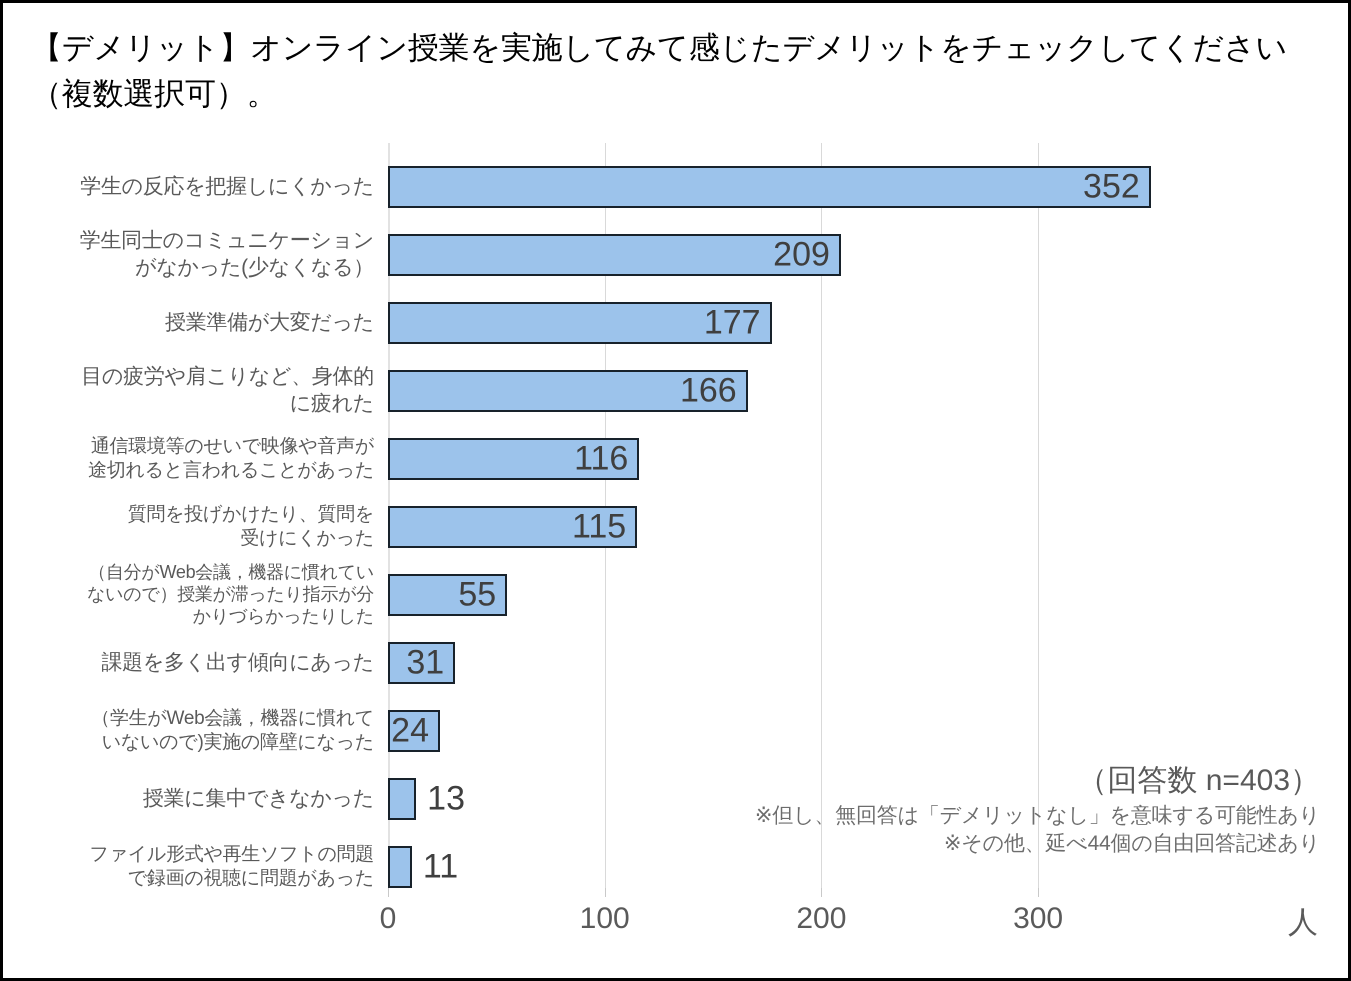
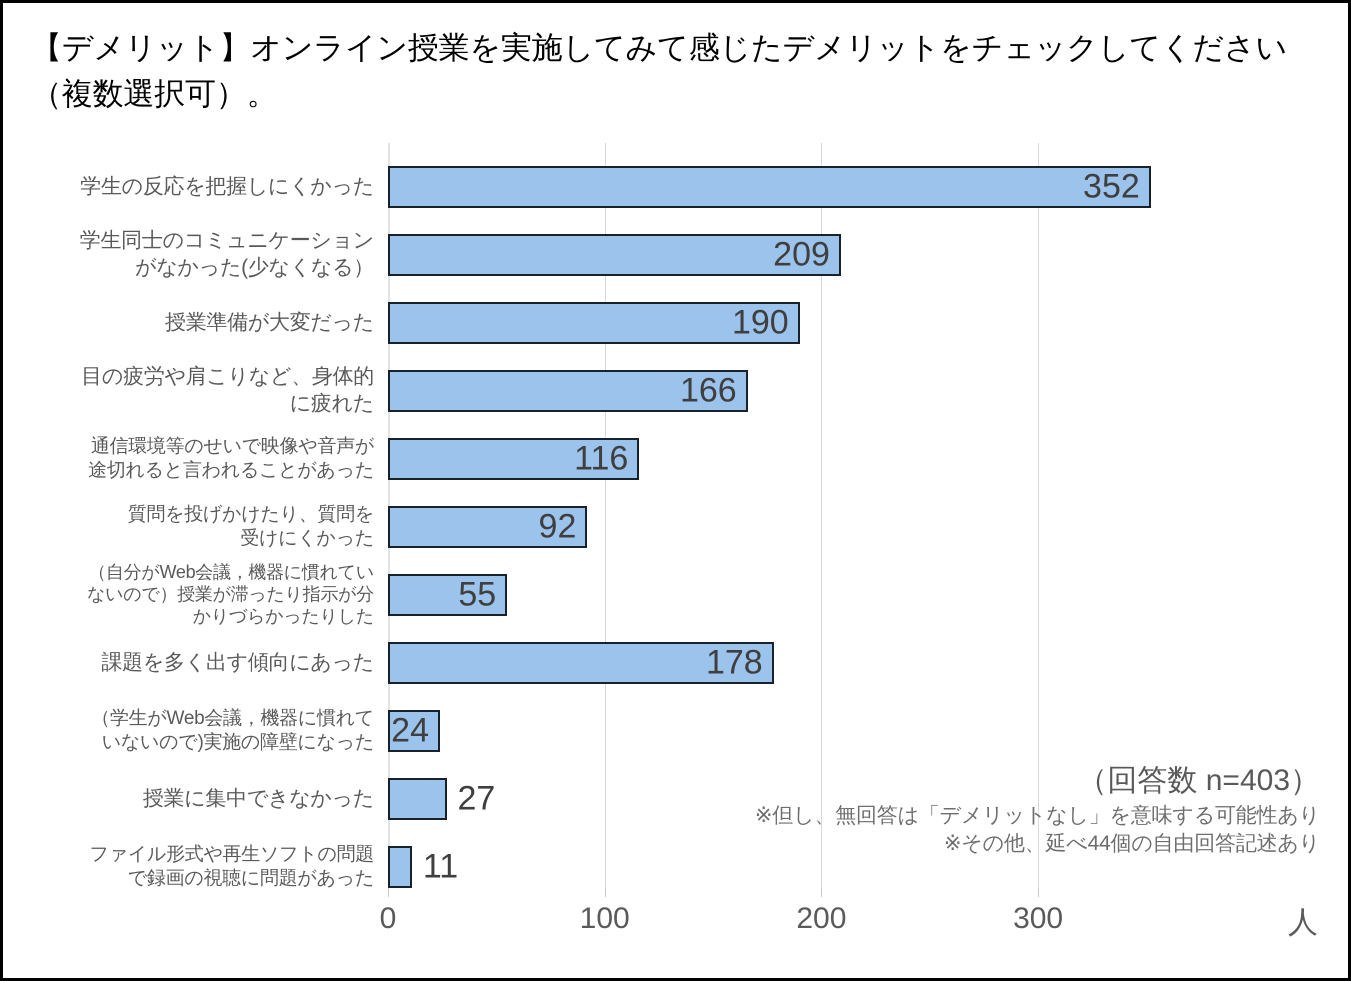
授業準備が大変だった: 177 -> 190
質問を投げかけたり、質問を 受けにくかった: 115 -> 92
課題を多く出す傾向にあった: 31 -> 178
授業に集中できなかった: 13 -> 27
